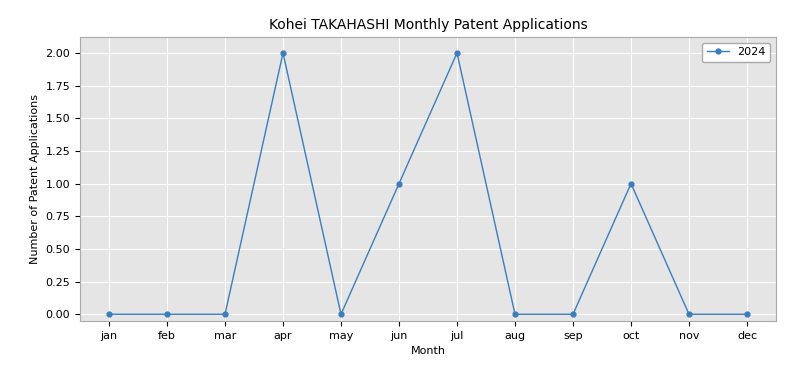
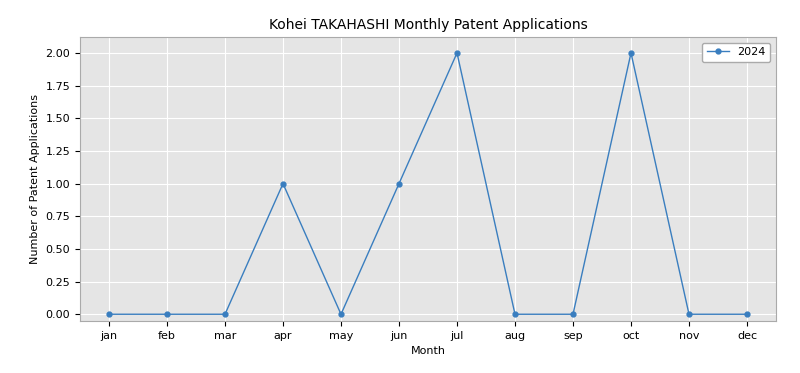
apr: 2 -> 1
oct: 1 -> 2
